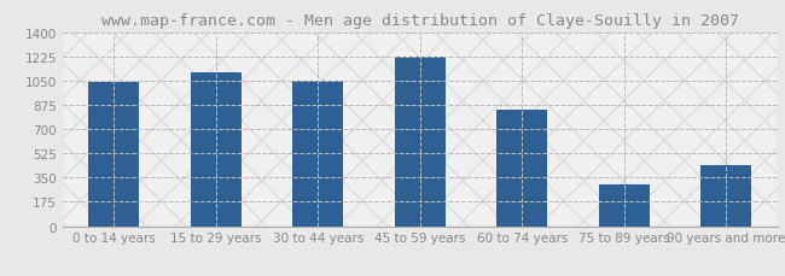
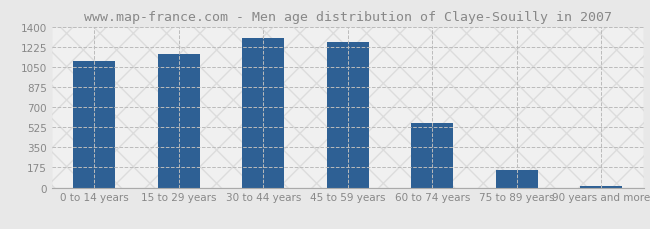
0 to 14 years: 1040 -> 1100
15 to 29 years: 1110 -> 1160
30 to 44 years: 1050 -> 1300
45 to 59 years: 1220 -> 1270
60 to 74 years: 840 -> 560
75 to 89 years: 300 -> 160
90 years and more: 440 -> 20
